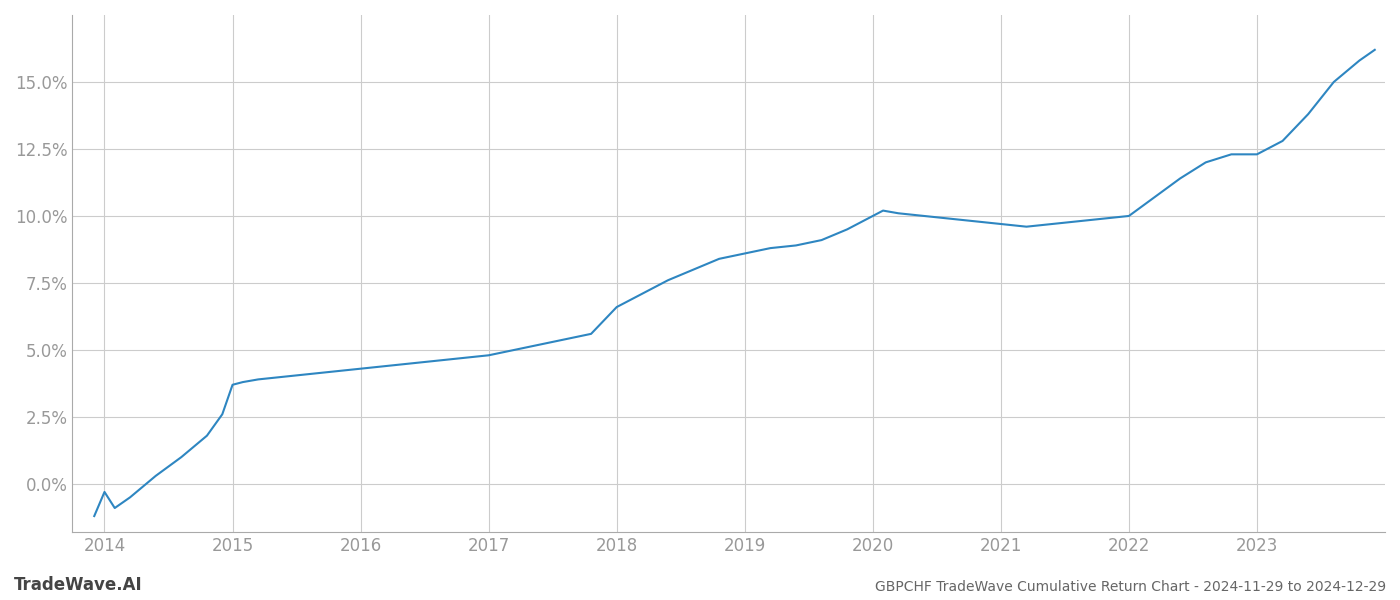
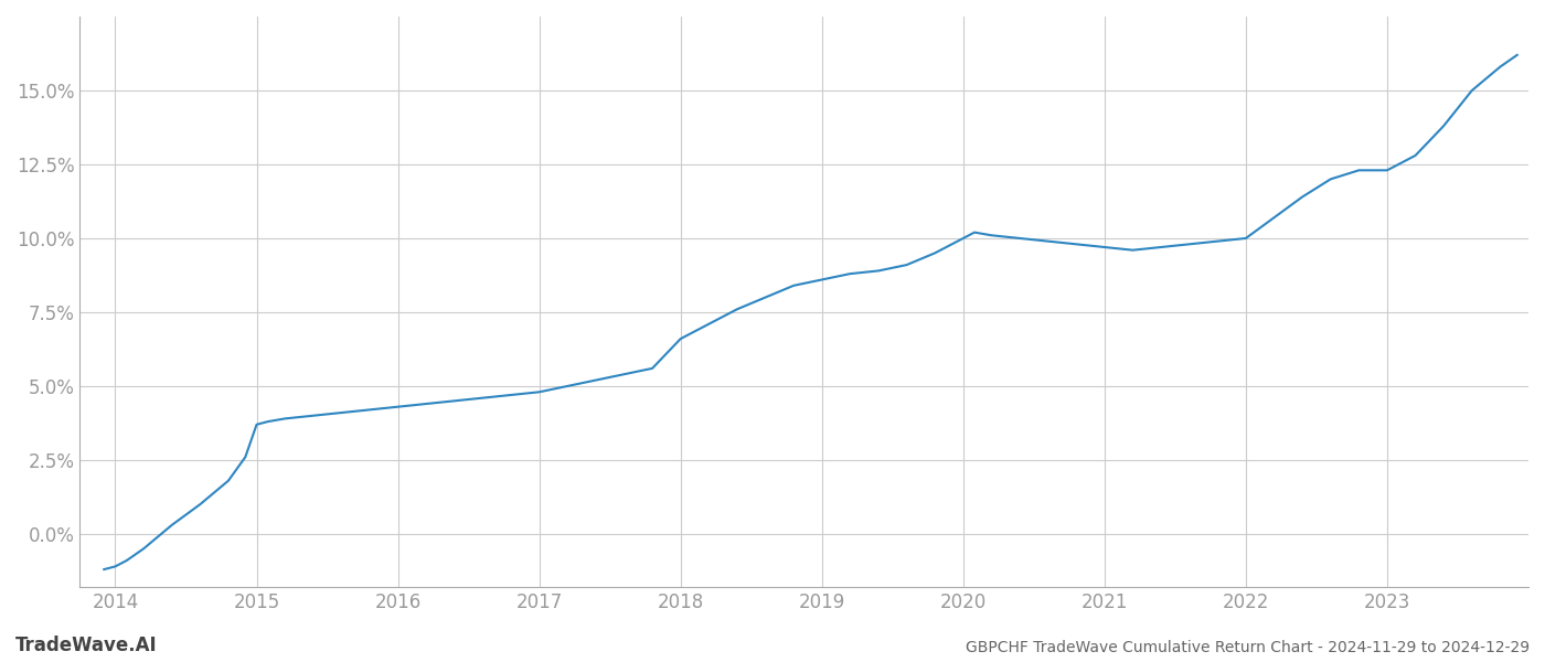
2014: -0.3% -> -1.1%
